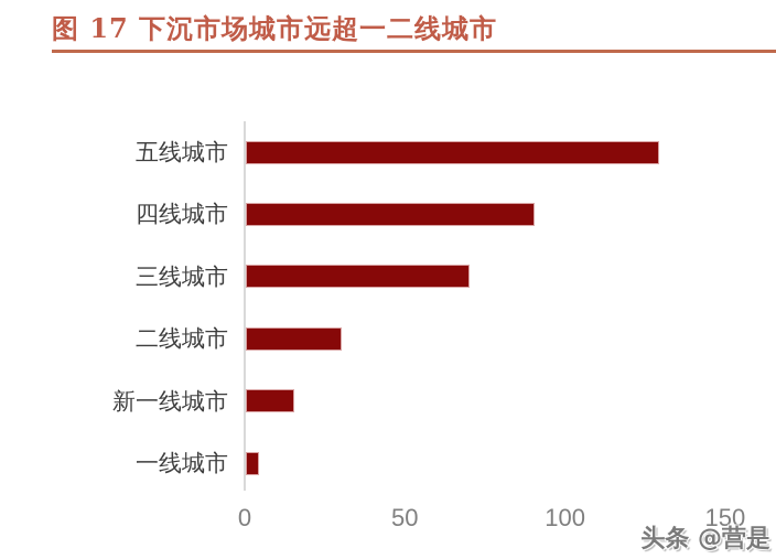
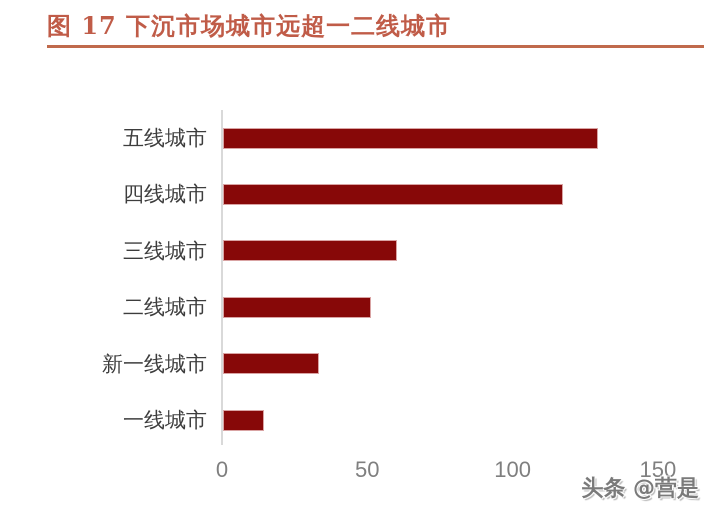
四线城市: 90 -> 117
三线城市: 70 -> 60
二线城市: 30 -> 51
新一线城市: 15 -> 33
一线城市: 4 -> 14
